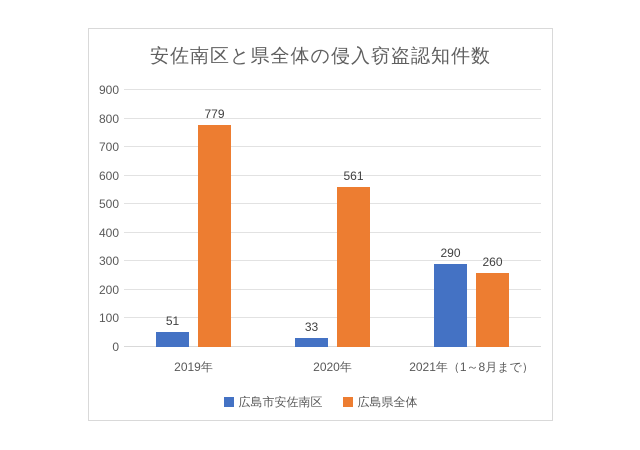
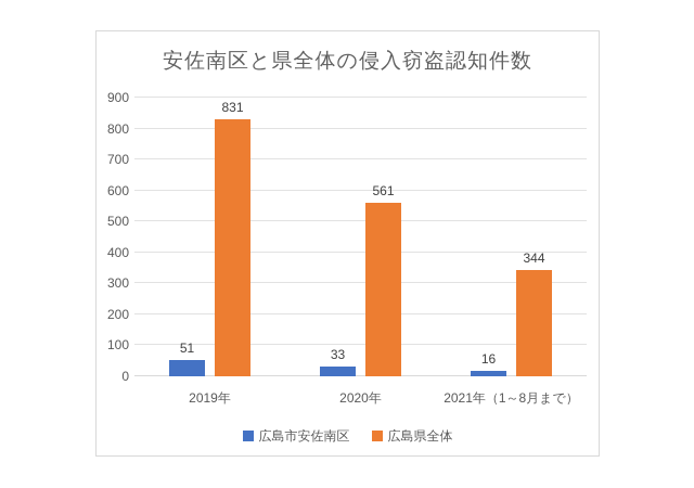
広島県全体/2019年: 779 -> 831
広島市安佐南区/2021年（1～8月まで）: 290 -> 16
広島県全体/2021年（1～8月まで）: 260 -> 344
